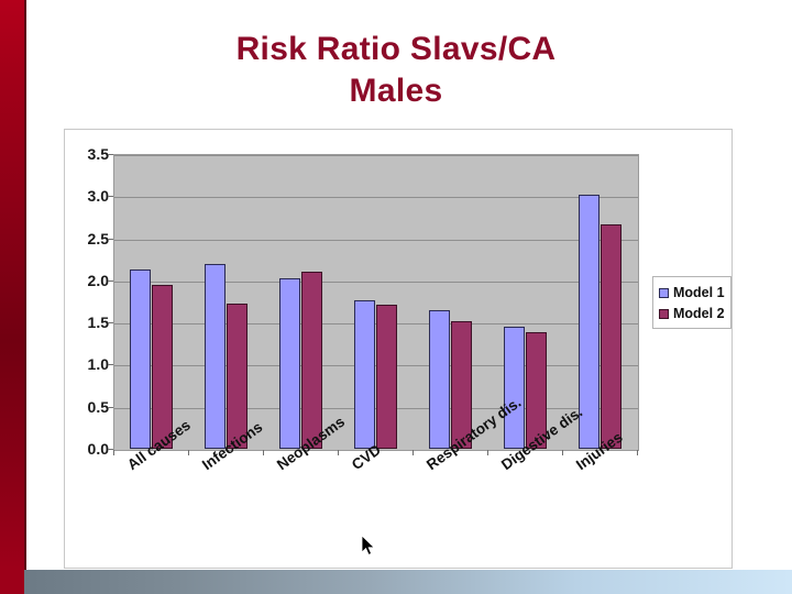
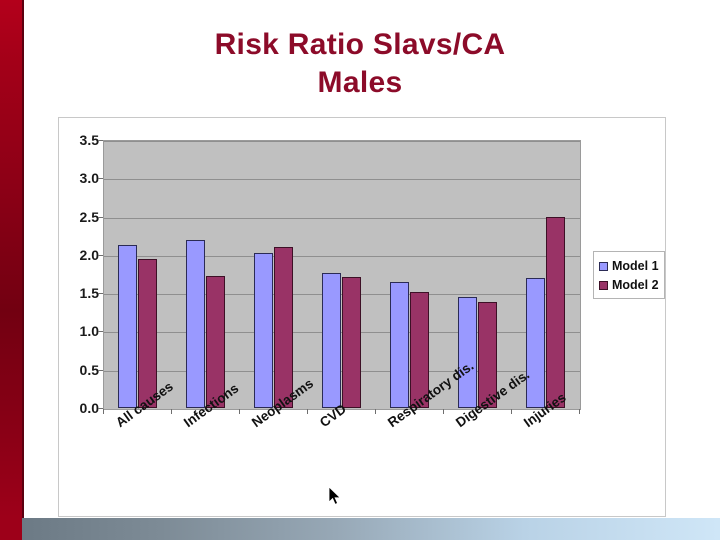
Model 1/Injuries: 3.0 -> 1.7
Model 2/Injuries: 2.7 -> 2.5
